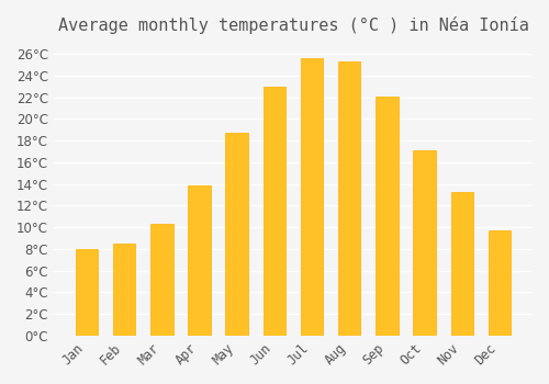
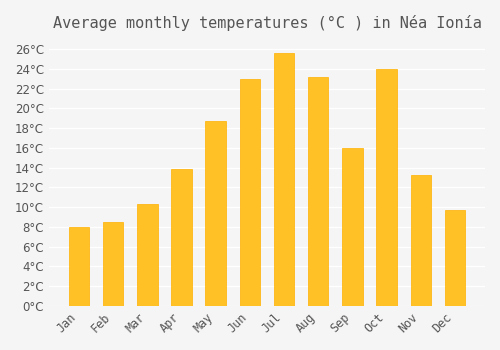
Aug: 25.3°C -> 23.2°C
Sep: 22.1°C -> 16.0°C
Oct: 17.1°C -> 24.0°C
